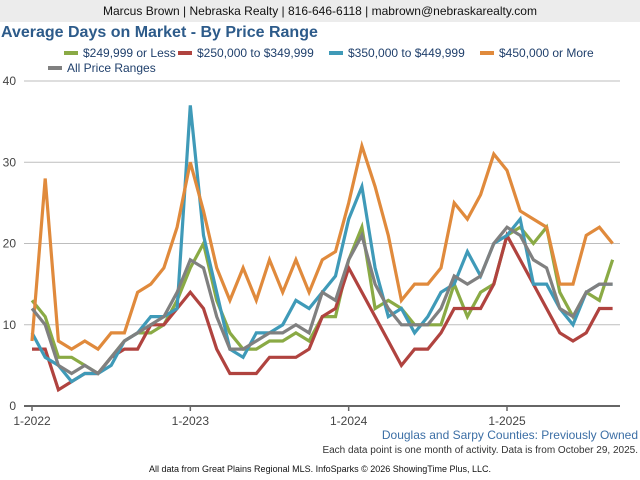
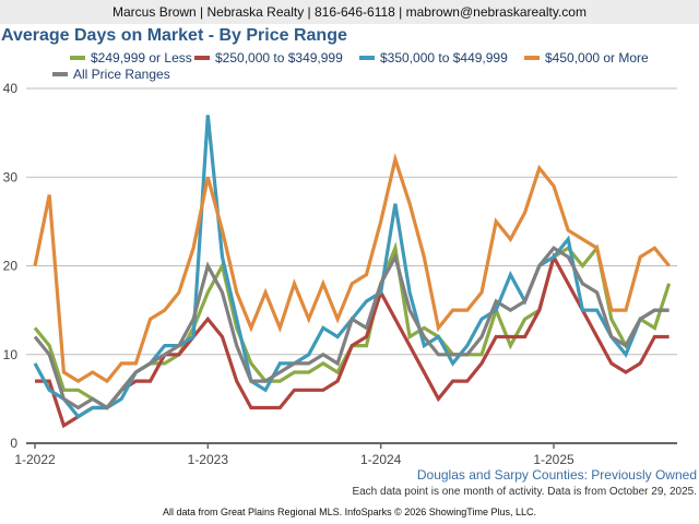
$450,000 or More/1-2022: 8 -> 20
All Price Ranges/1-2023: 18 -> 20
$350,000 to $449,999/1-2024: 23 -> 17
